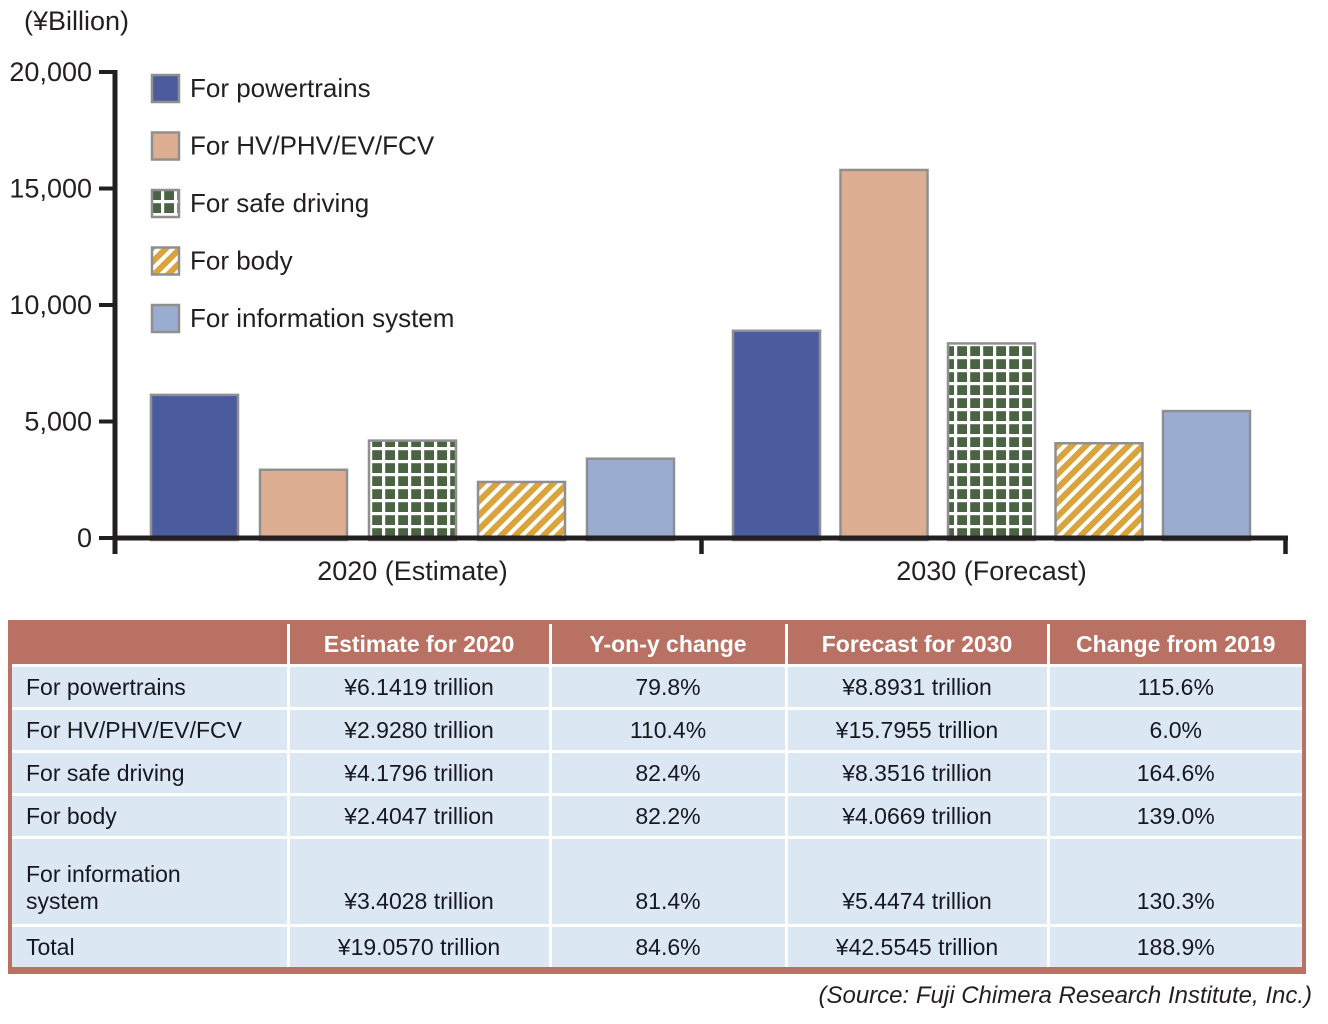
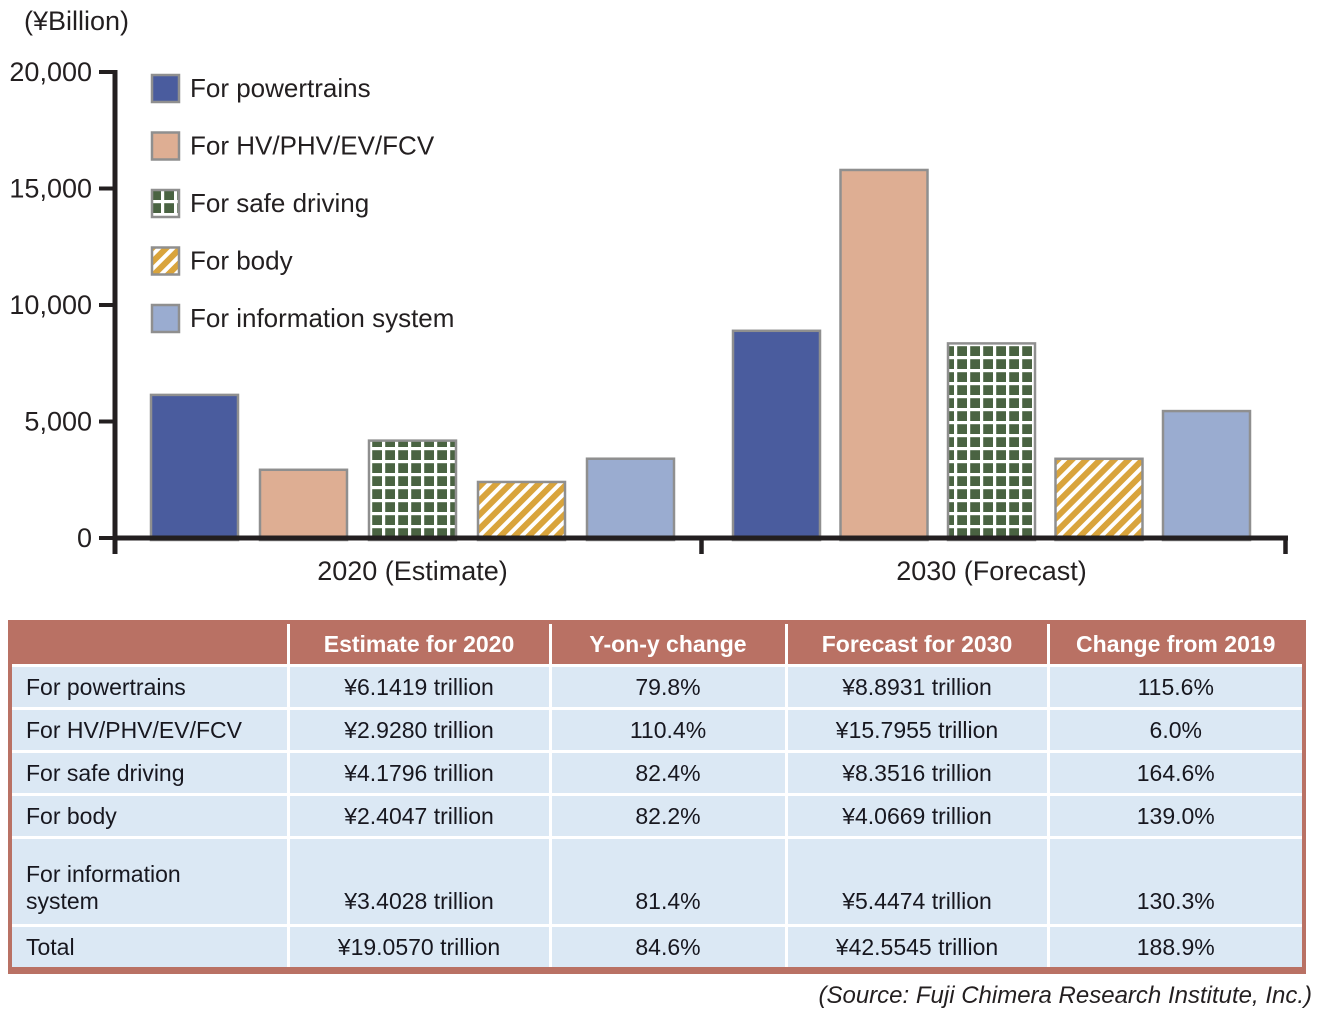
For body/2030 (Forecast): 4100 -> 3400
